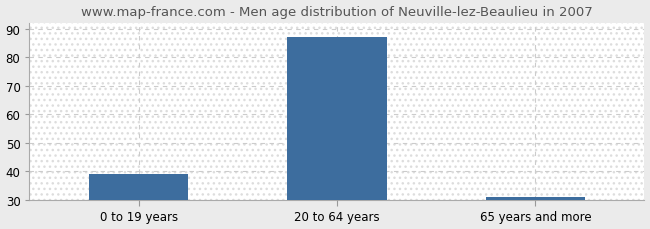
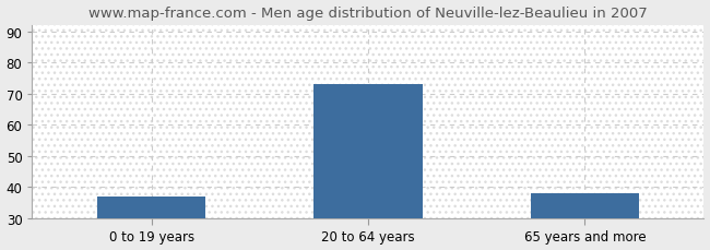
0 to 19 years: 39 -> 37
20 to 64 years: 87 -> 73
65 years and more: 31 -> 38
